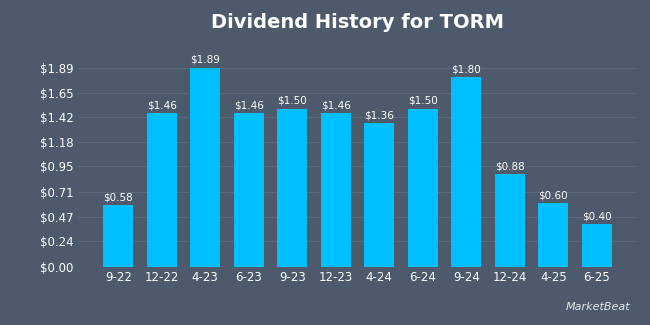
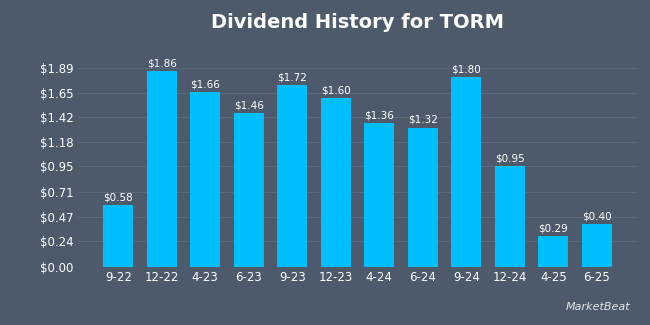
12-22: $1.46 -> $1.86
4-23: $1.89 -> $1.66
9-23: $1.50 -> $1.72
12-23: $1.46 -> $1.60
6-24: $1.50 -> $1.32
12-24: $0.88 -> $0.95
4-25: $0.60 -> $0.29
